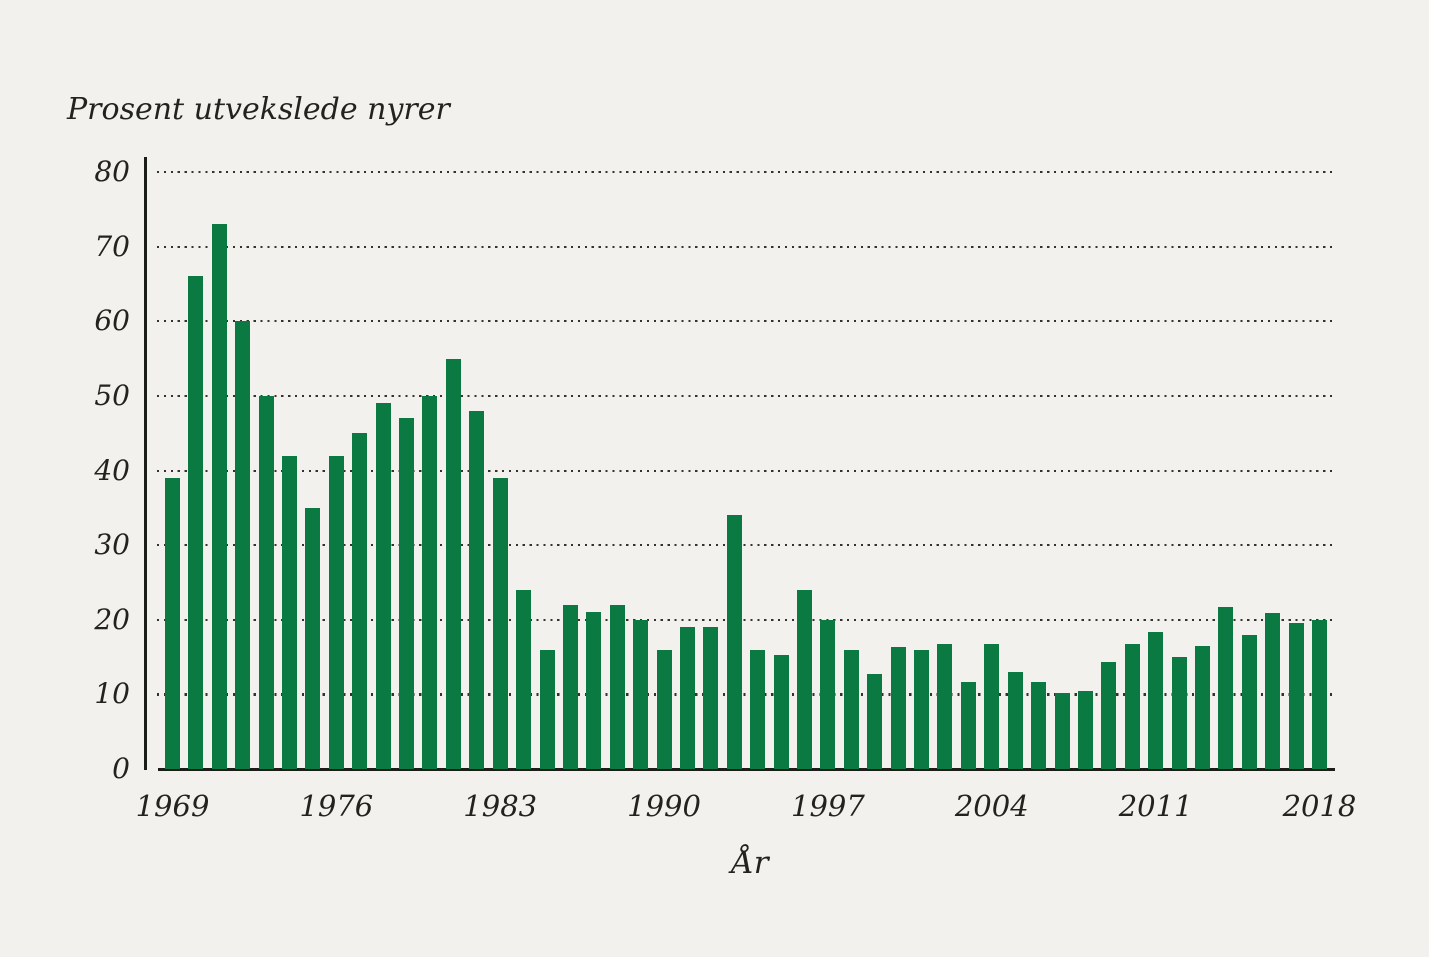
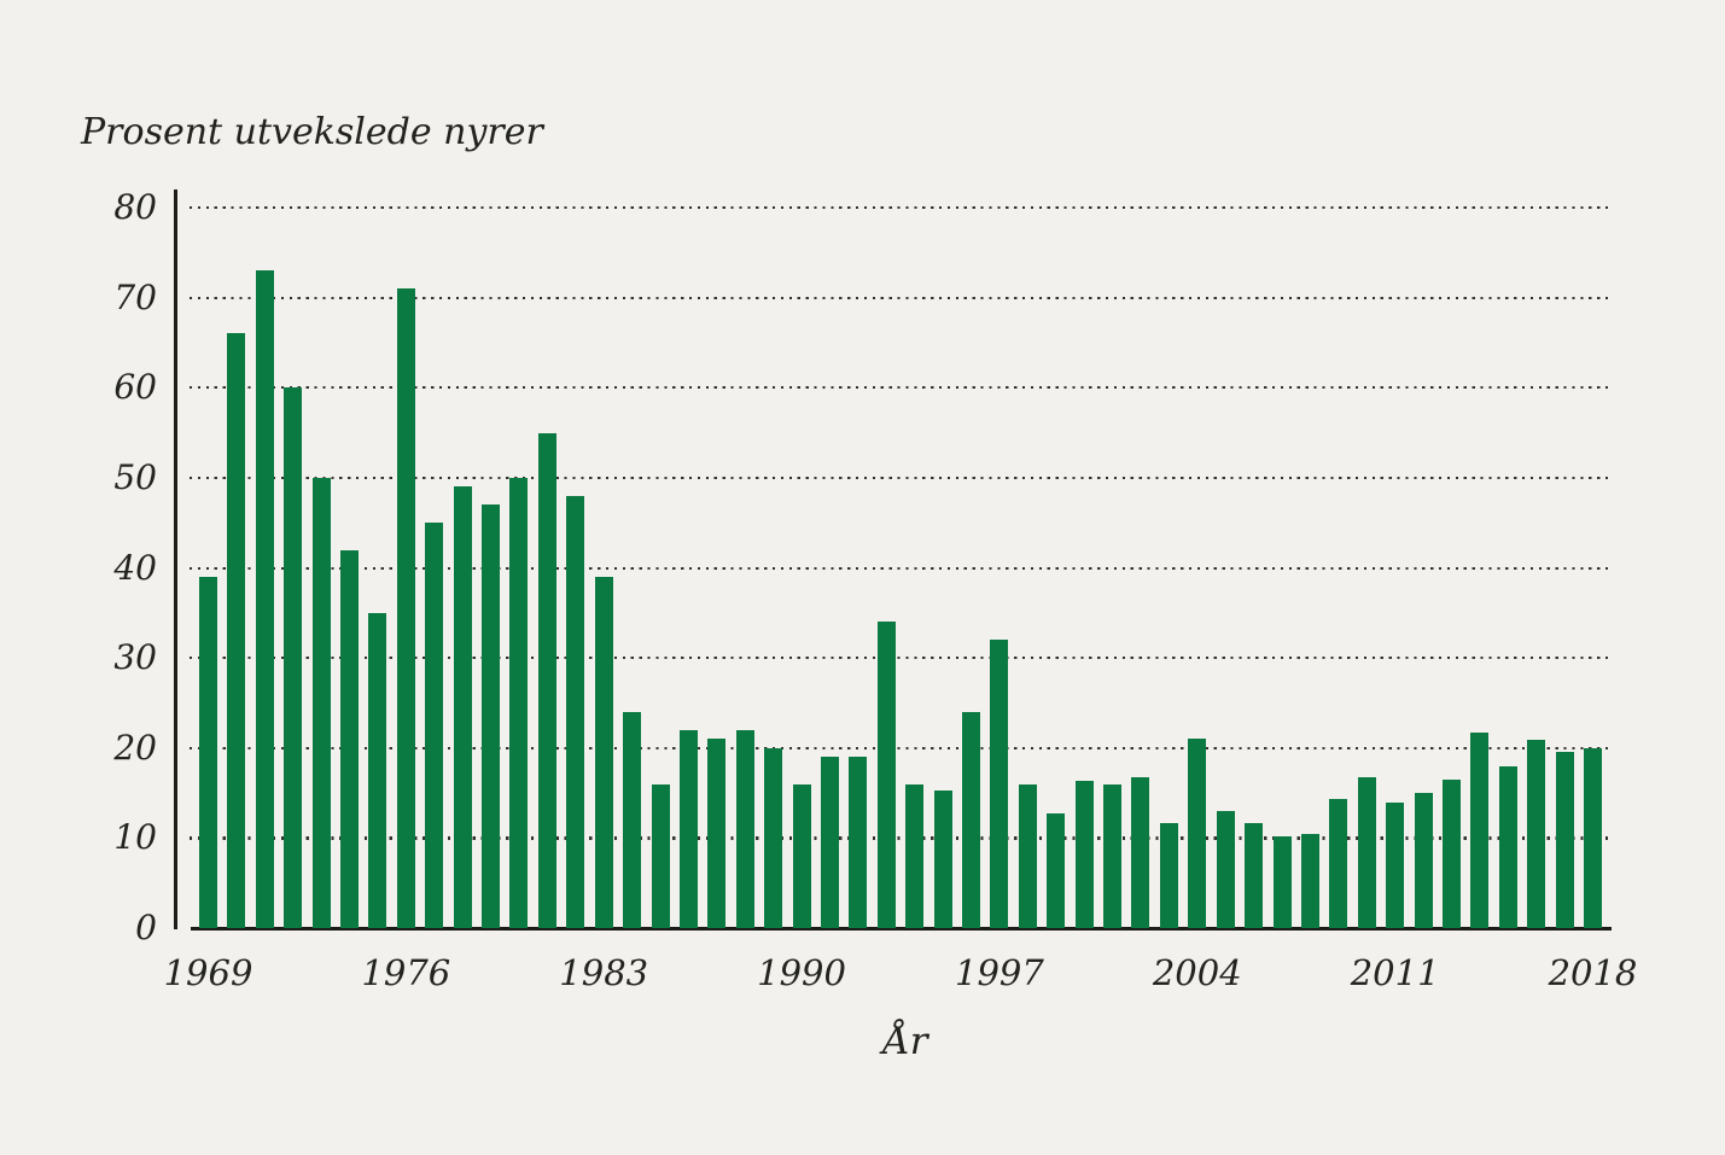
1976: 42 -> 71
1997: 20 -> 32
2004: 17 -> 21
2011: 18 -> 14
